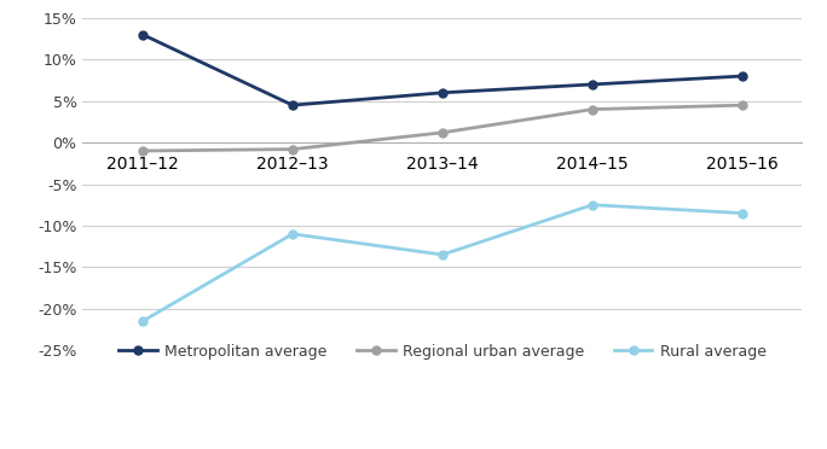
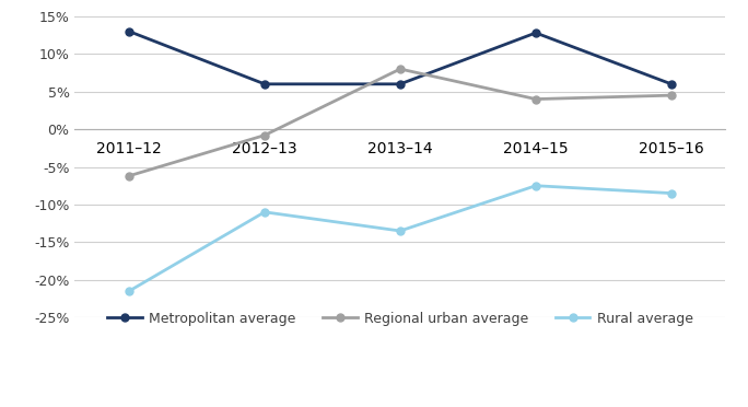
Regional urban average/2011–12: -1.0% -> -6.2%
Metropolitan average/2012–13: 4.5% -> 6.0%
Regional urban average/2013–14: 1.2% -> 8.0%
Metropolitan average/2014–15: 7.0% -> 12.8%
Metropolitan average/2015–16: 8.0% -> 6.0%
